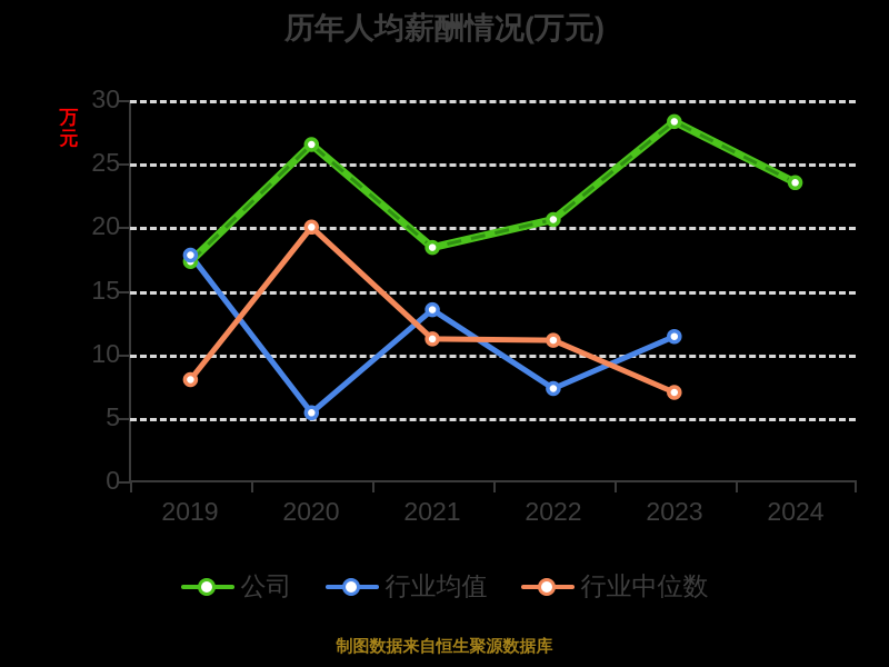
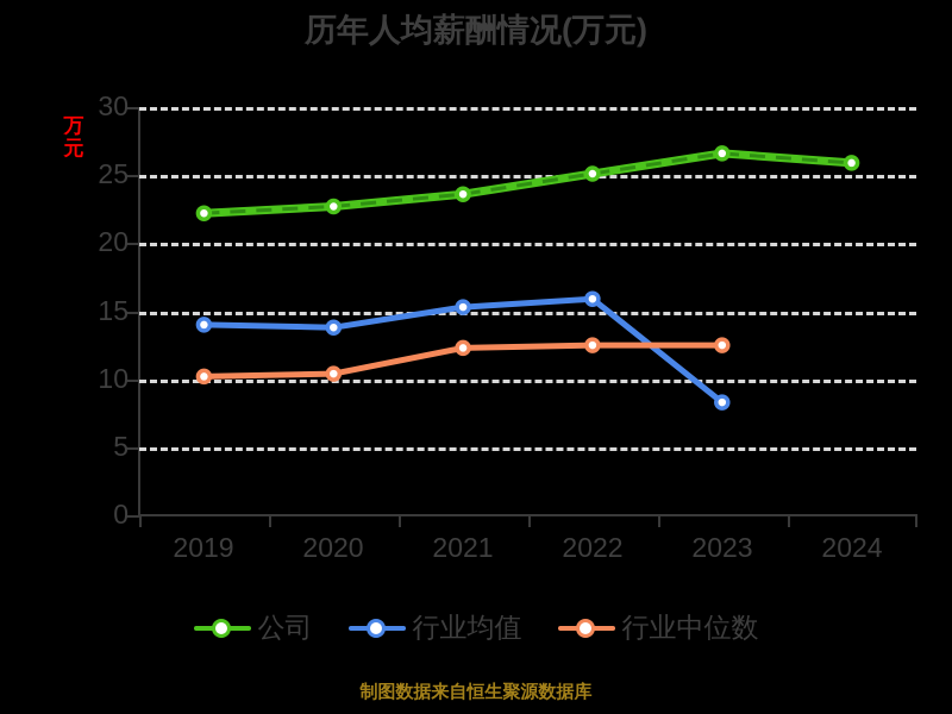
公司/2019: 17.3 -> 22.2
行业均值/2019: 17.8 -> 14.0
行业中位数/2019: 8.0 -> 10.2
公司/2020: 26.5 -> 22.7
行业均值/2020: 5.4 -> 13.8
行业中位数/2020: 20.0 -> 10.4
公司/2021: 18.4 -> 23.6
行业均值/2021: 13.5 -> 15.3
行业中位数/2021: 11.2 -> 12.3
公司/2022: 20.6 -> 25.1
行业均值/2022: 7.3 -> 15.9
行业中位数/2022: 11.1 -> 12.5
公司/2023: 28.3 -> 26.6
行业均值/2023: 11.4 -> 8.3
行业中位数/2023: 7.0 -> 12.5
公司/2024: 23.5 -> 25.9
